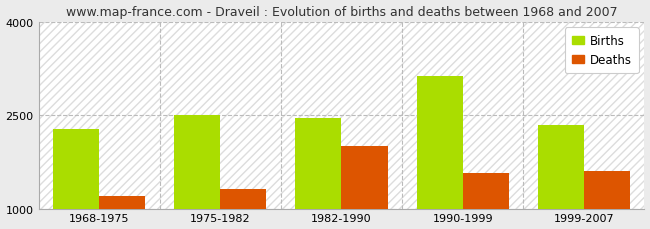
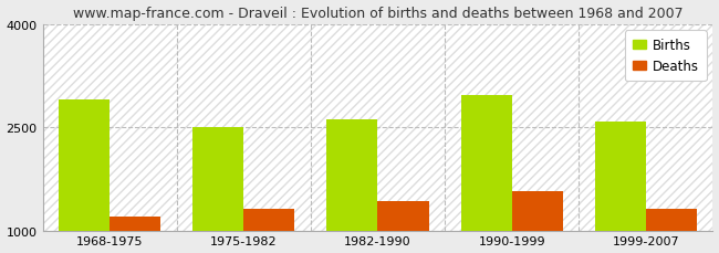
Births/1968-1975: 2280 -> 2900
Births/1982-1990: 2460 -> 2620
Deaths/1982-1990: 2000 -> 1420
Births/1990-1999: 3120 -> 2970
Births/1999-2007: 2340 -> 2580
Deaths/1999-2007: 1600 -> 1310
